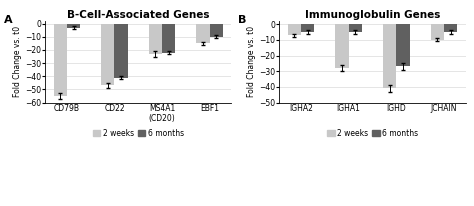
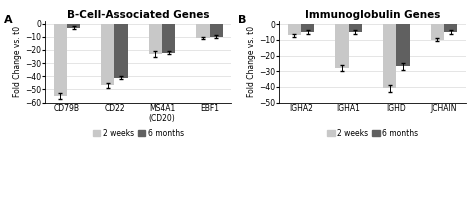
B-Cell-Associated Genes/2 weeks/EBF1: -15 -> -11
